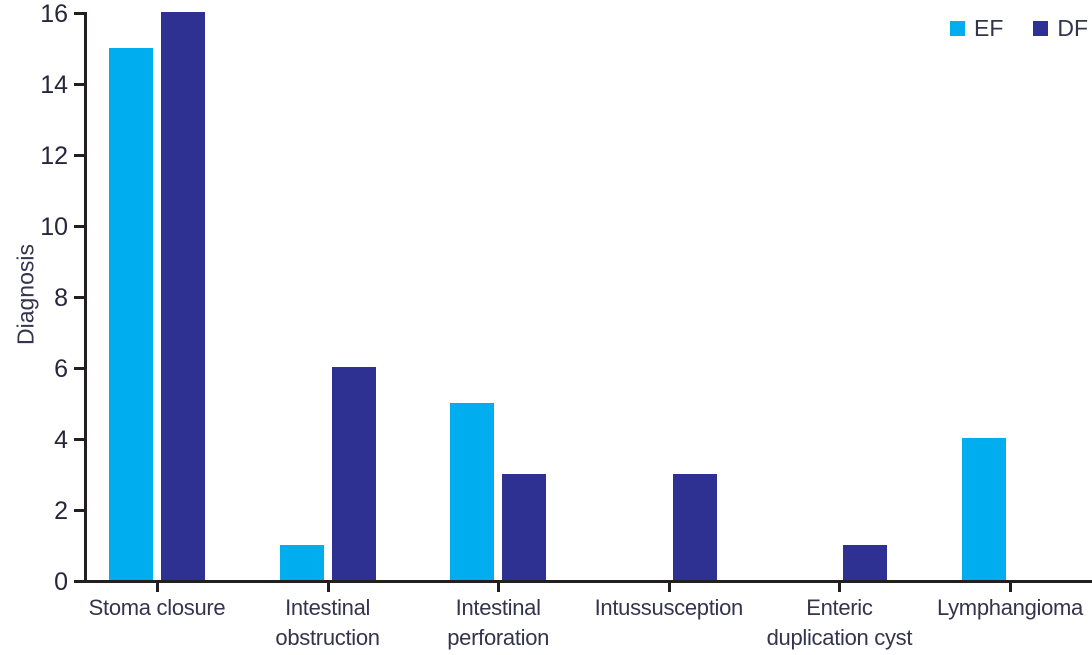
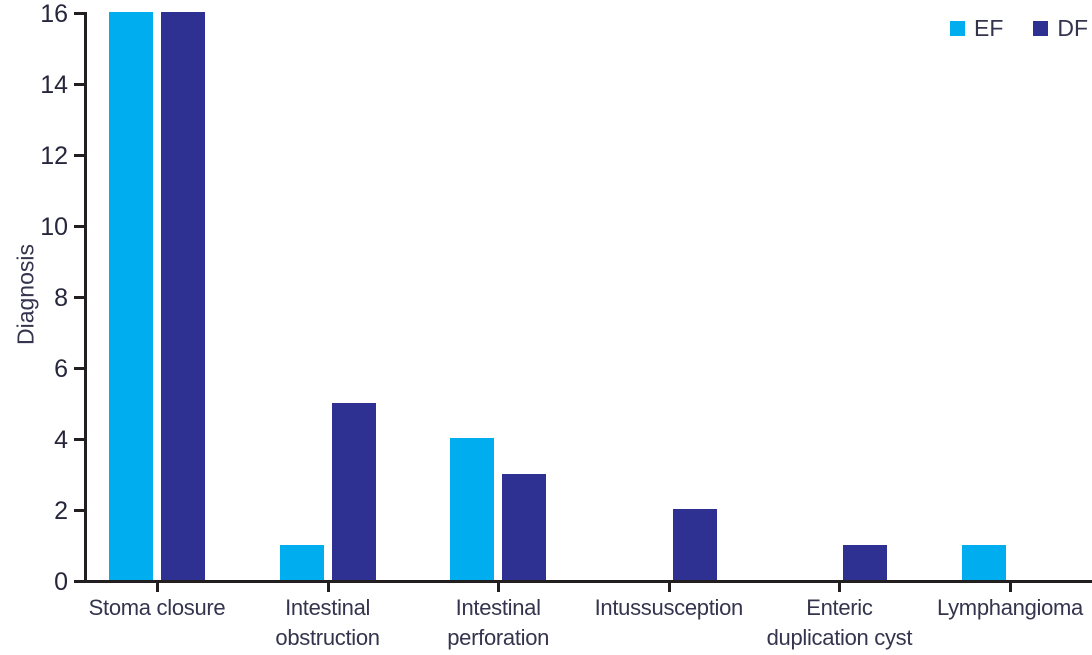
EF/Stoma closure: 15 -> 16
DF/Intestinal obstruction: 6 -> 5
EF/Intestinal perforation: 5 -> 4
DF/Intussusception: 3 -> 2
EF/Lymphangioma: 4 -> 1
